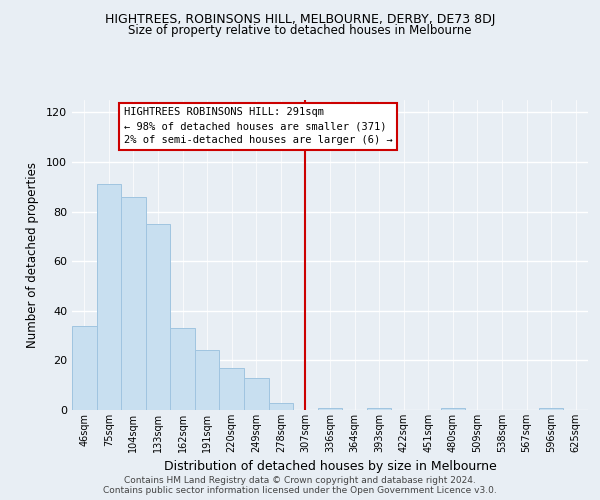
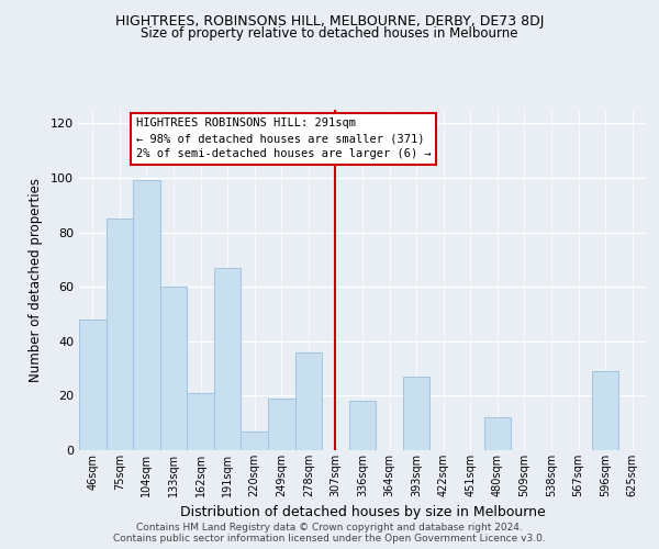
46sqm: 34 -> 48
75sqm: 91 -> 85
104sqm: 86 -> 99
133sqm: 75 -> 60
162sqm: 33 -> 21
191sqm: 24 -> 67
220sqm: 17 -> 7
249sqm: 13 -> 19
278sqm: 3 -> 36
336sqm: 1 -> 18
393sqm: 1 -> 27
480sqm: 1 -> 12
596sqm: 1 -> 29
